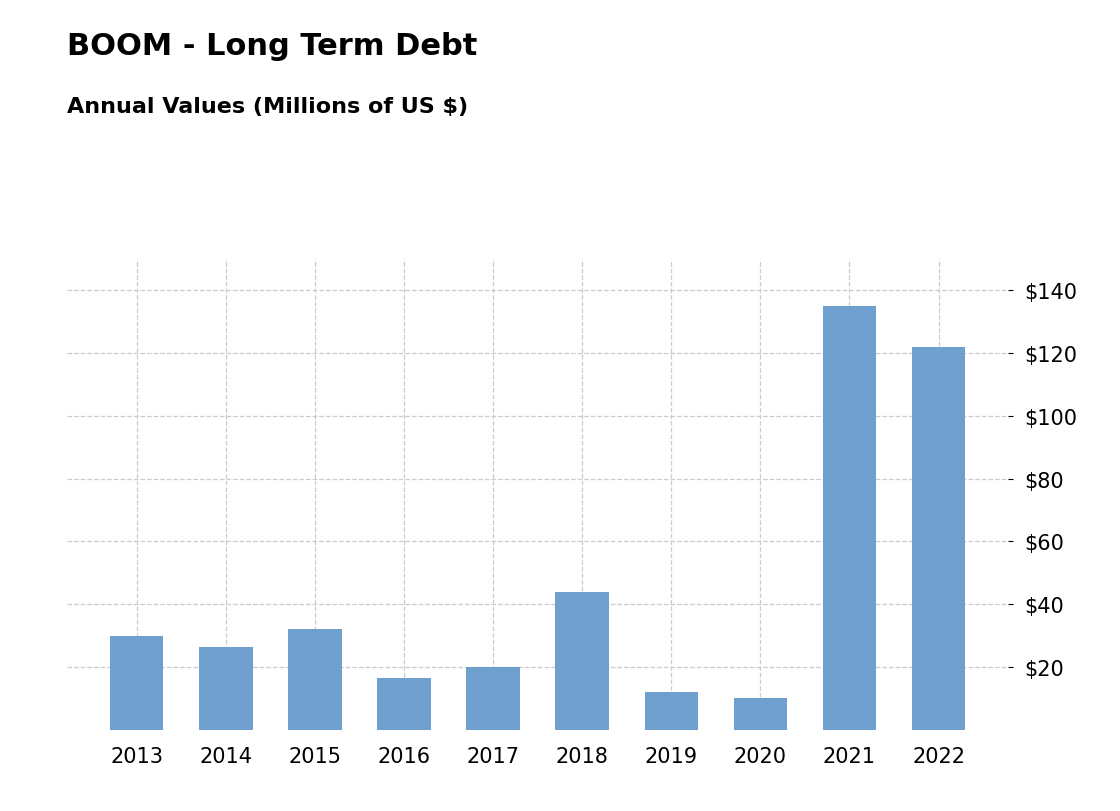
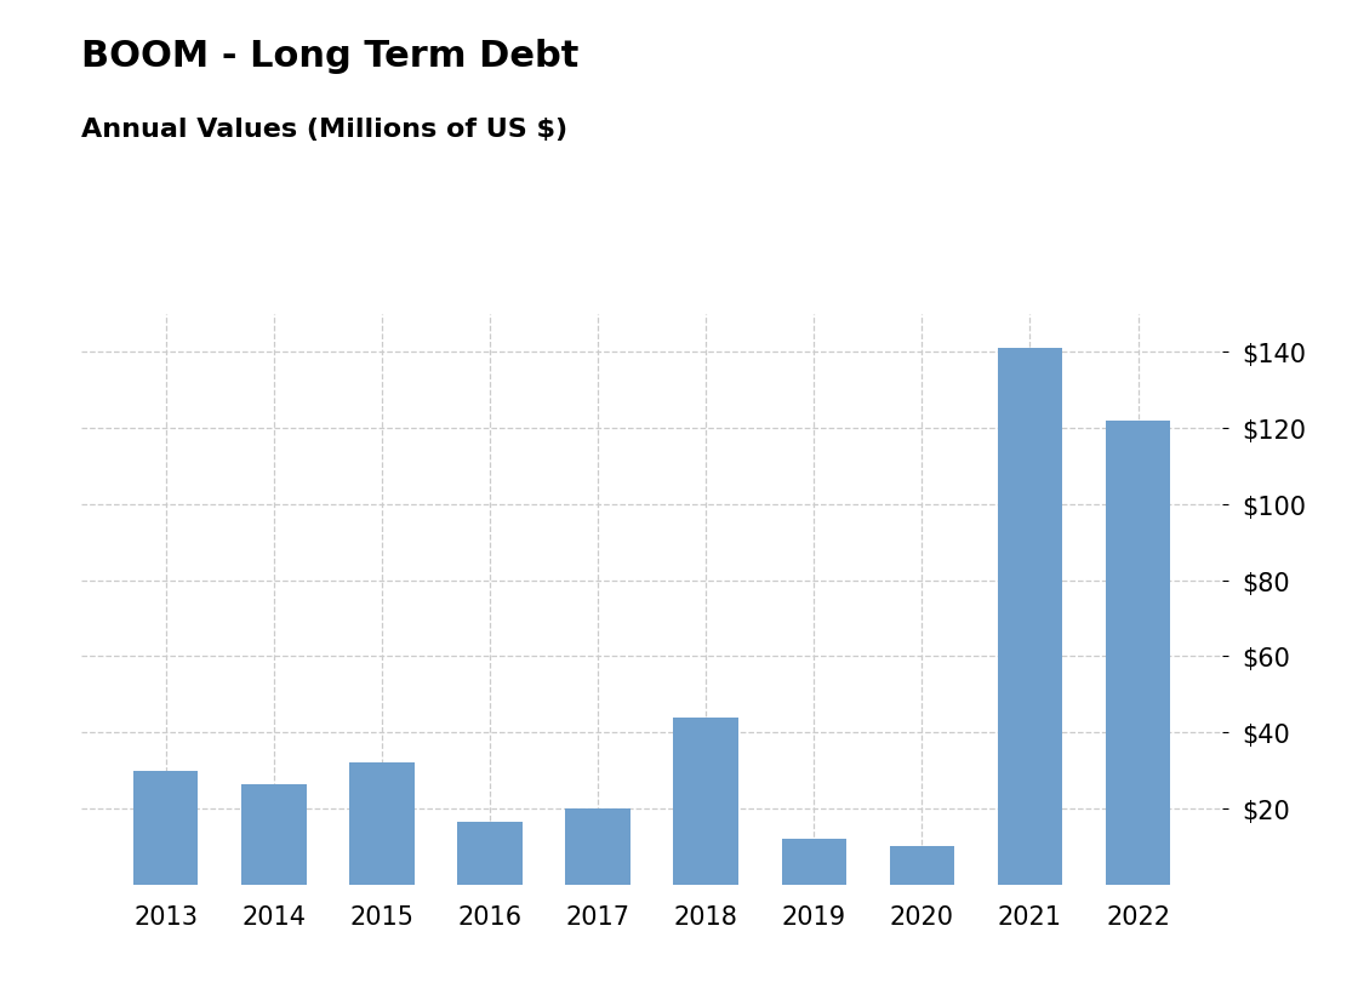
2021: $135.0 -> $141.0
